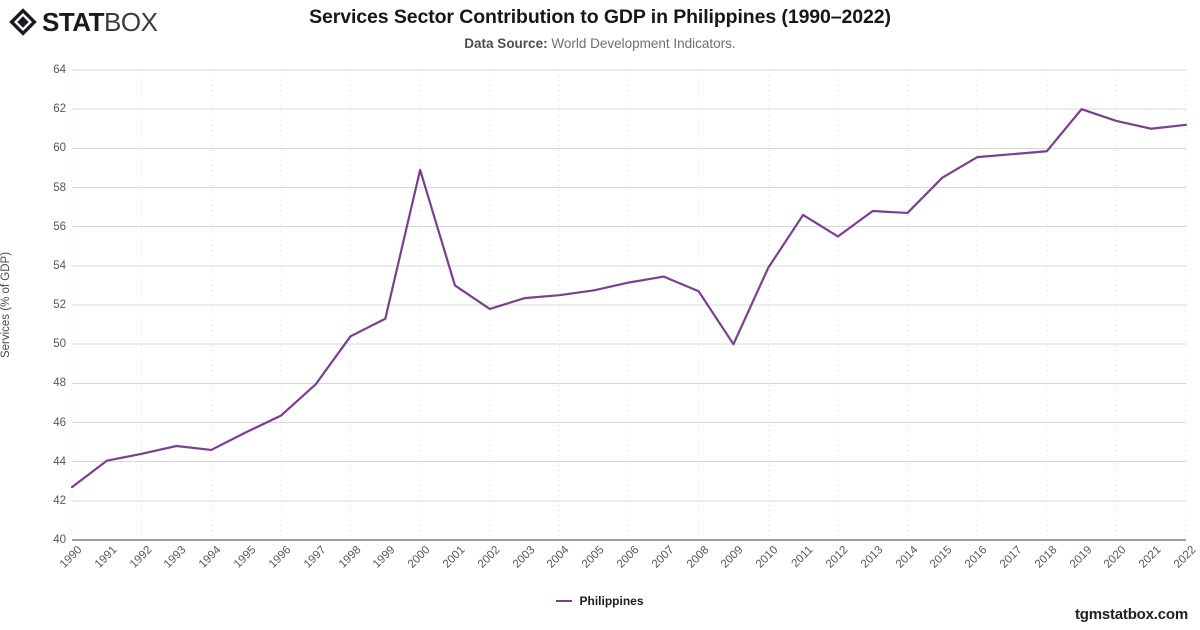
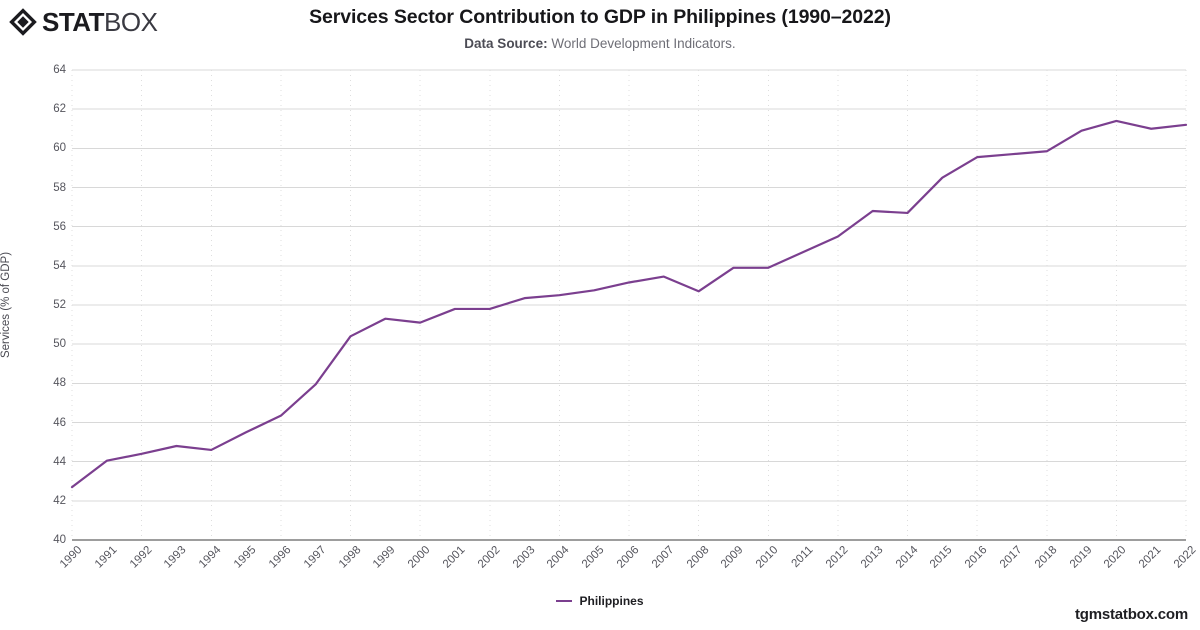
2000: 58.9 -> 51.1
2001: 53.0 -> 51.8
2009: 50.0 -> 53.9
2011: 56.6 -> 54.7
2019: 62.0 -> 60.9
